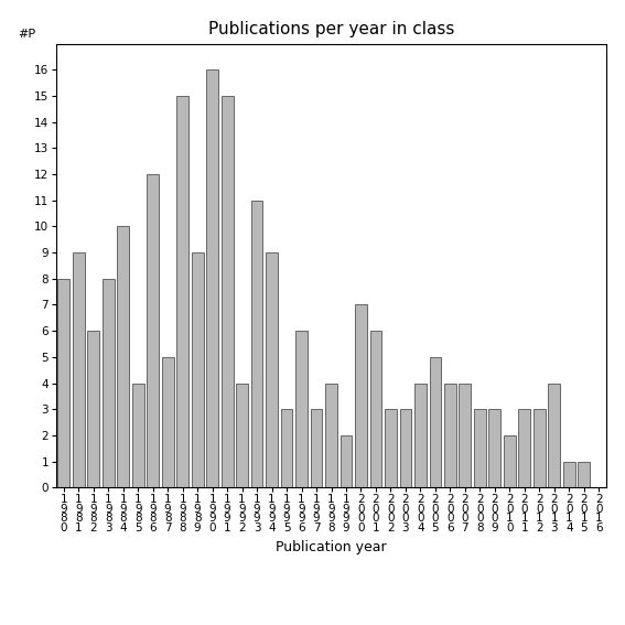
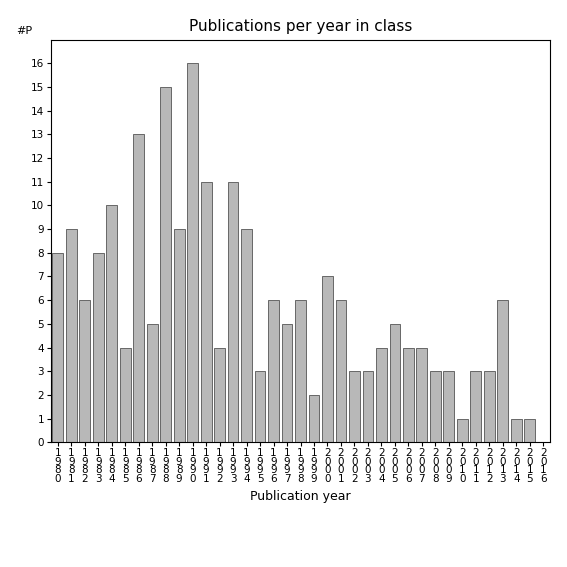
1 9 8 6: 12 -> 13
1 9 9 1: 15 -> 11
1 9 9 7: 3 -> 5
1 9 9 8: 4 -> 6
2 0 1 0: 2 -> 1
2 0 1 3: 4 -> 6
